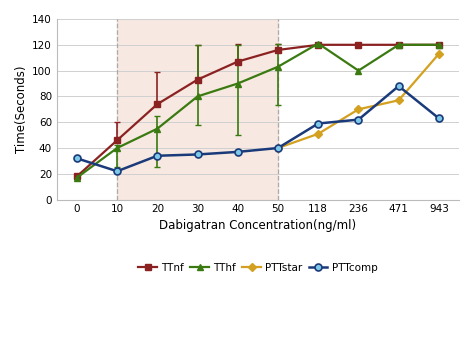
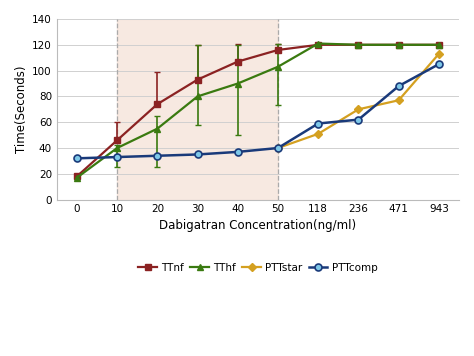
PTTcomp/10: 22 -> 33
TThf/236: 100 -> 120
PTTcomp/943: 63 -> 105
